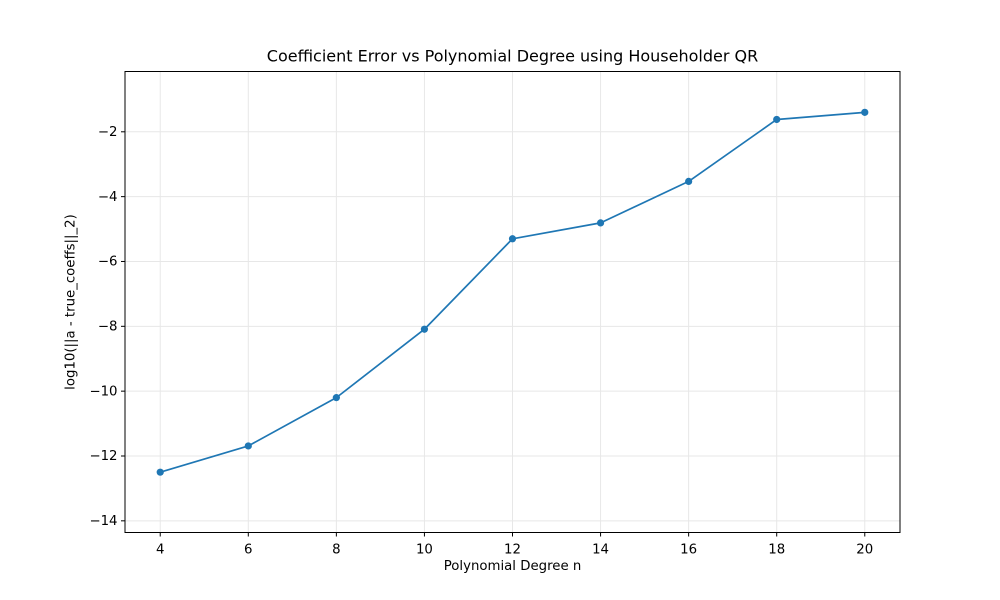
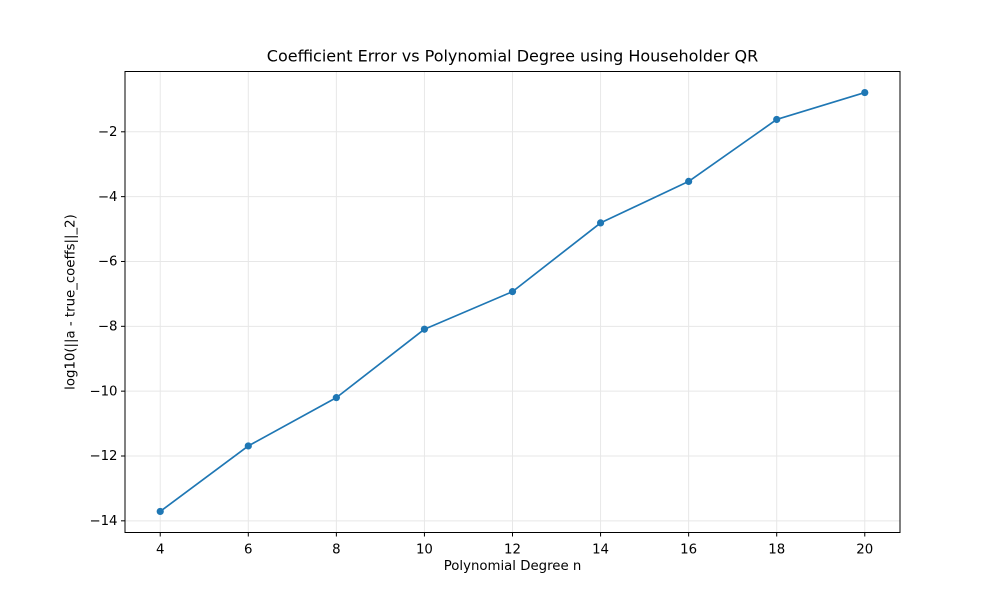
4: -12.5 -> -13.7
12: -5.3 -> -6.9
20: -1.4 -> -0.8
